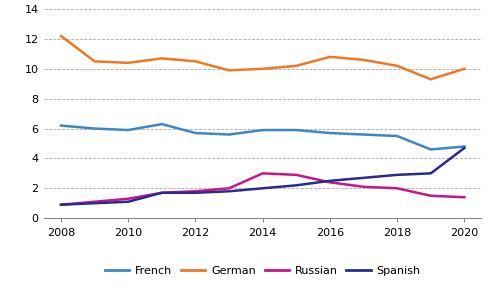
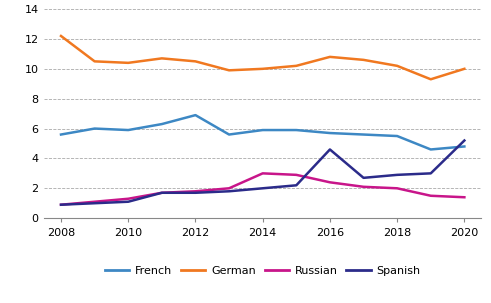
French/2008: 6.2 -> 5.6
French/2012: 5.7 -> 6.9
Spanish/2016: 2.5 -> 4.6
Spanish/2020: 4.7 -> 5.2
